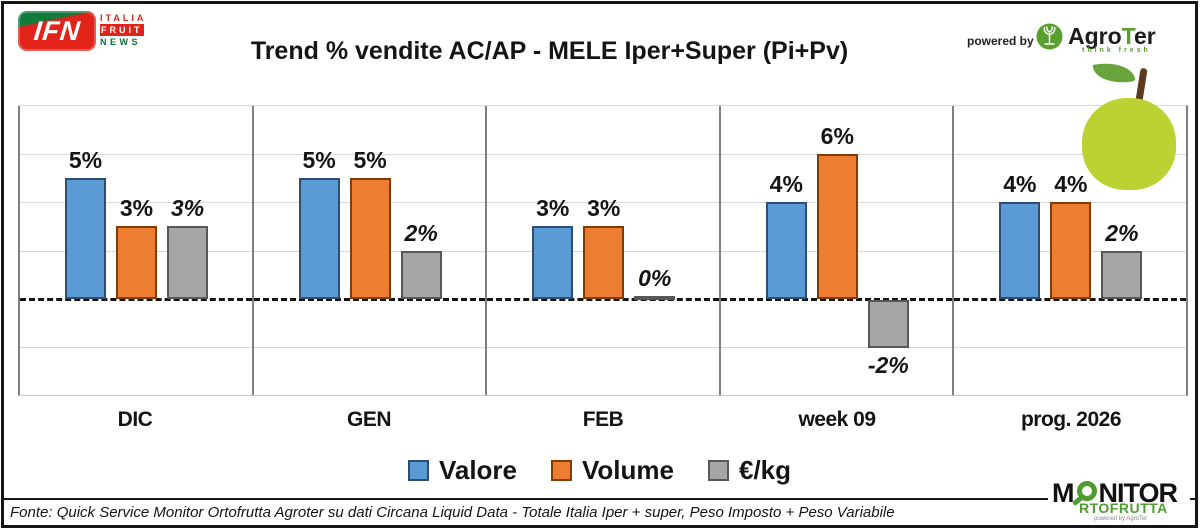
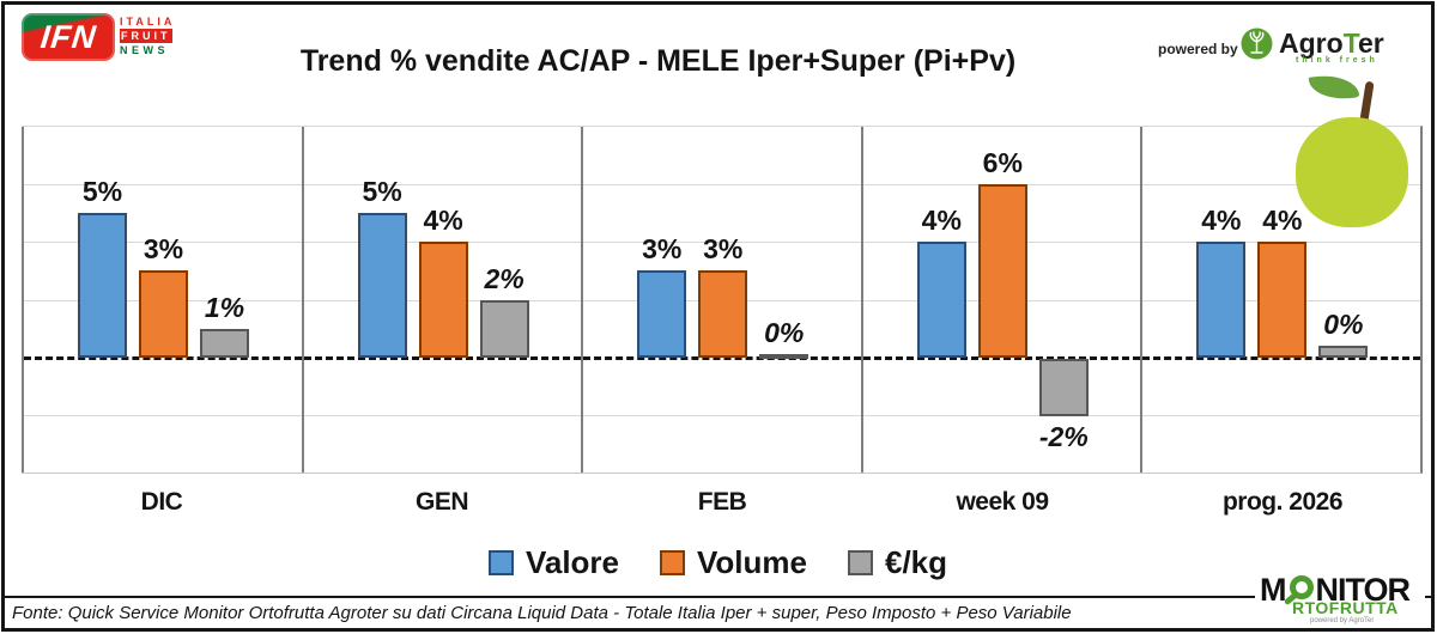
€/kg/DIC: 3% -> 1%
Volume/GEN: 5% -> 4%
€/kg/prog. 2026: 2% -> 0%
